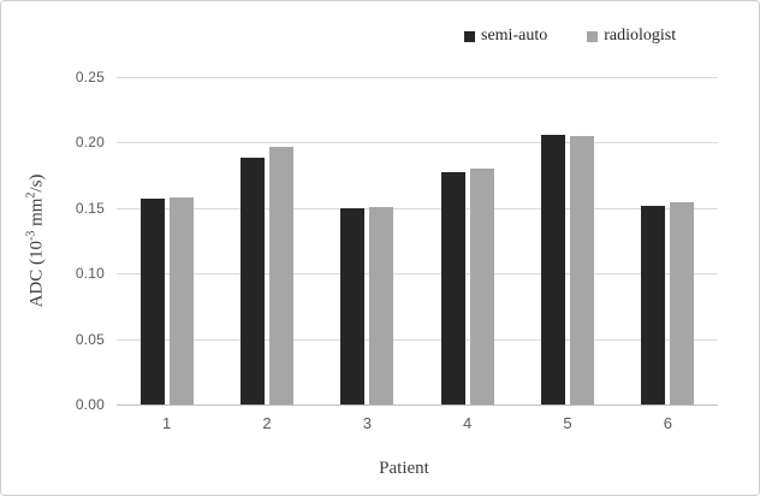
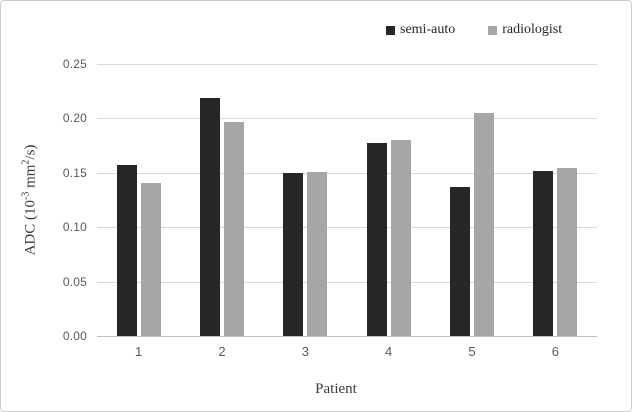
radiologist/1: 0.158 -> 0.141
semi-auto/2: 0.188 -> 0.219
semi-auto/5: 0.206 -> 0.137
